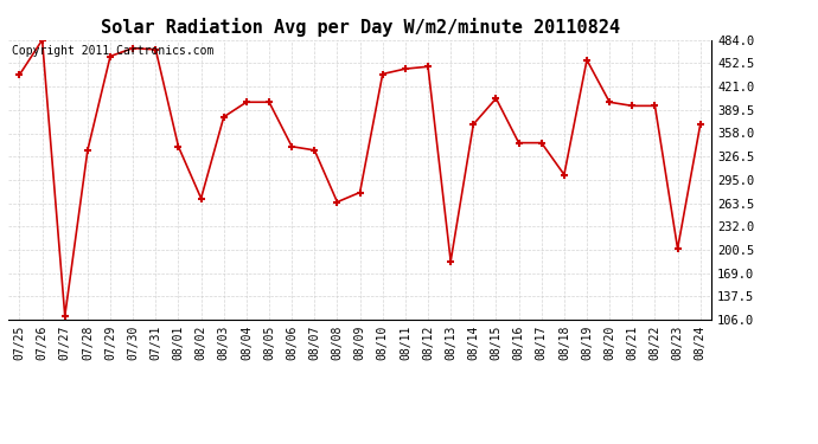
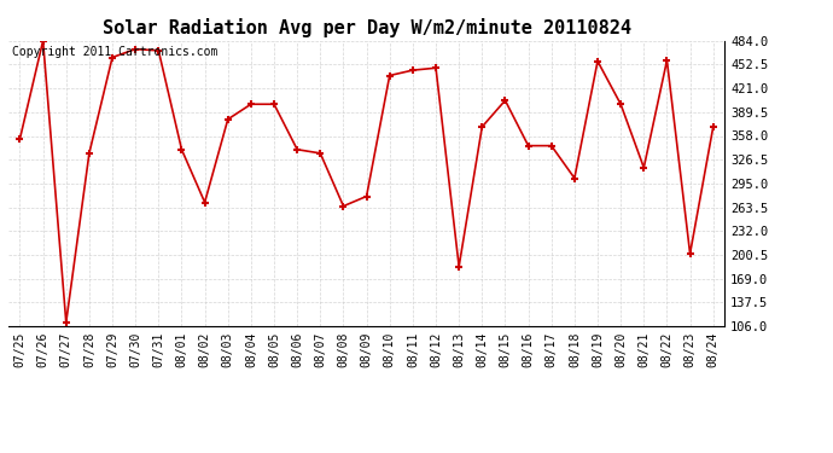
07/25: 437 -> 354
08/21: 395 -> 316
08/22: 395 -> 458
